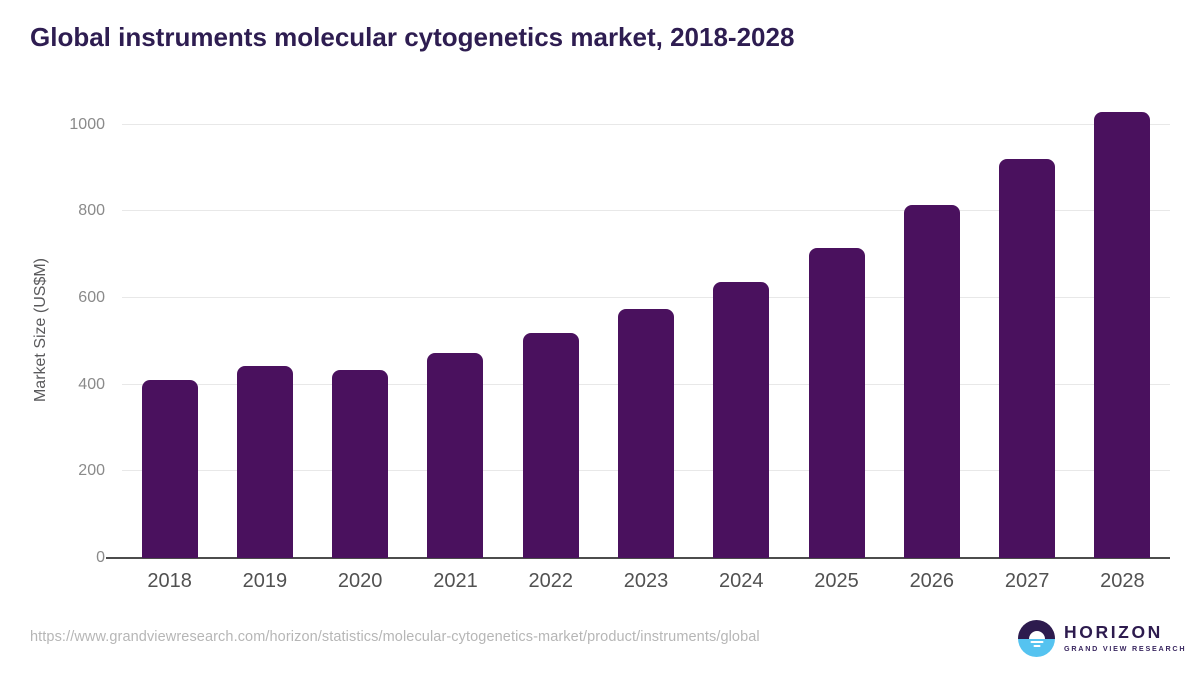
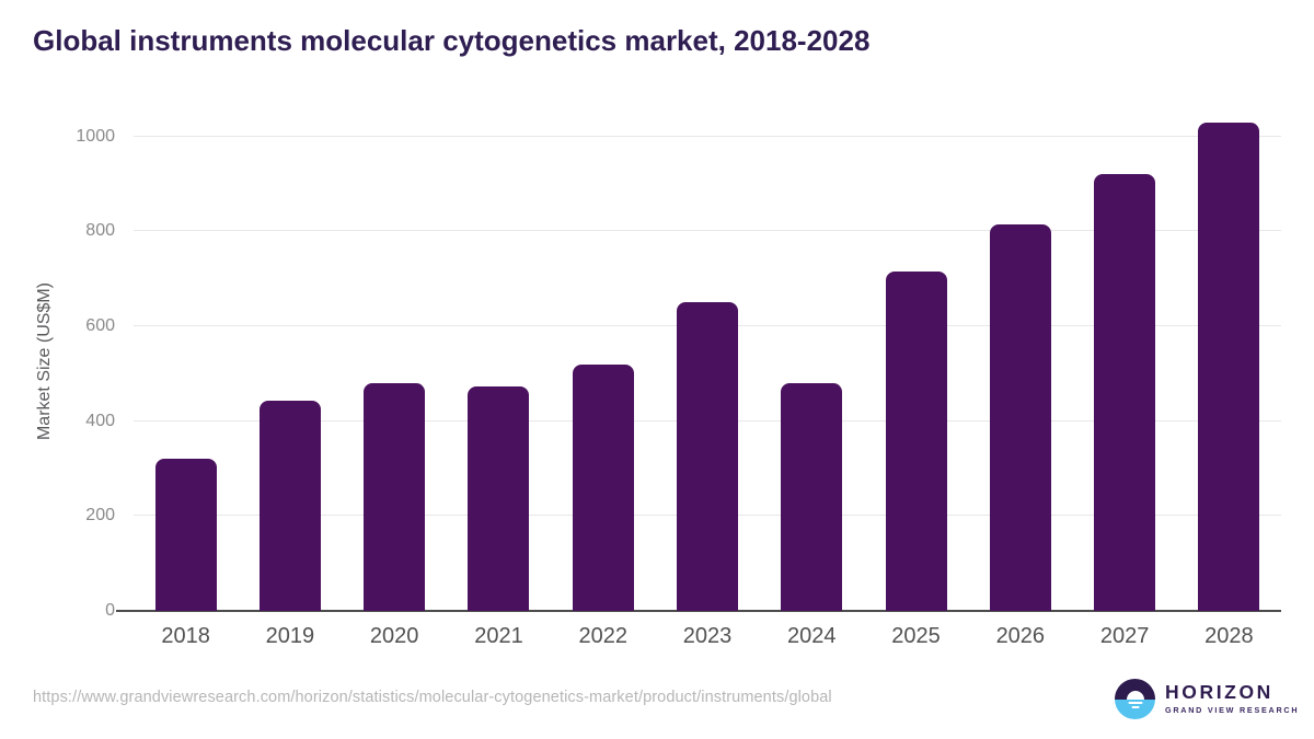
2018: 410 -> 320
2020: 430 -> 480
2023: 570 -> 650
2024: 640 -> 480
